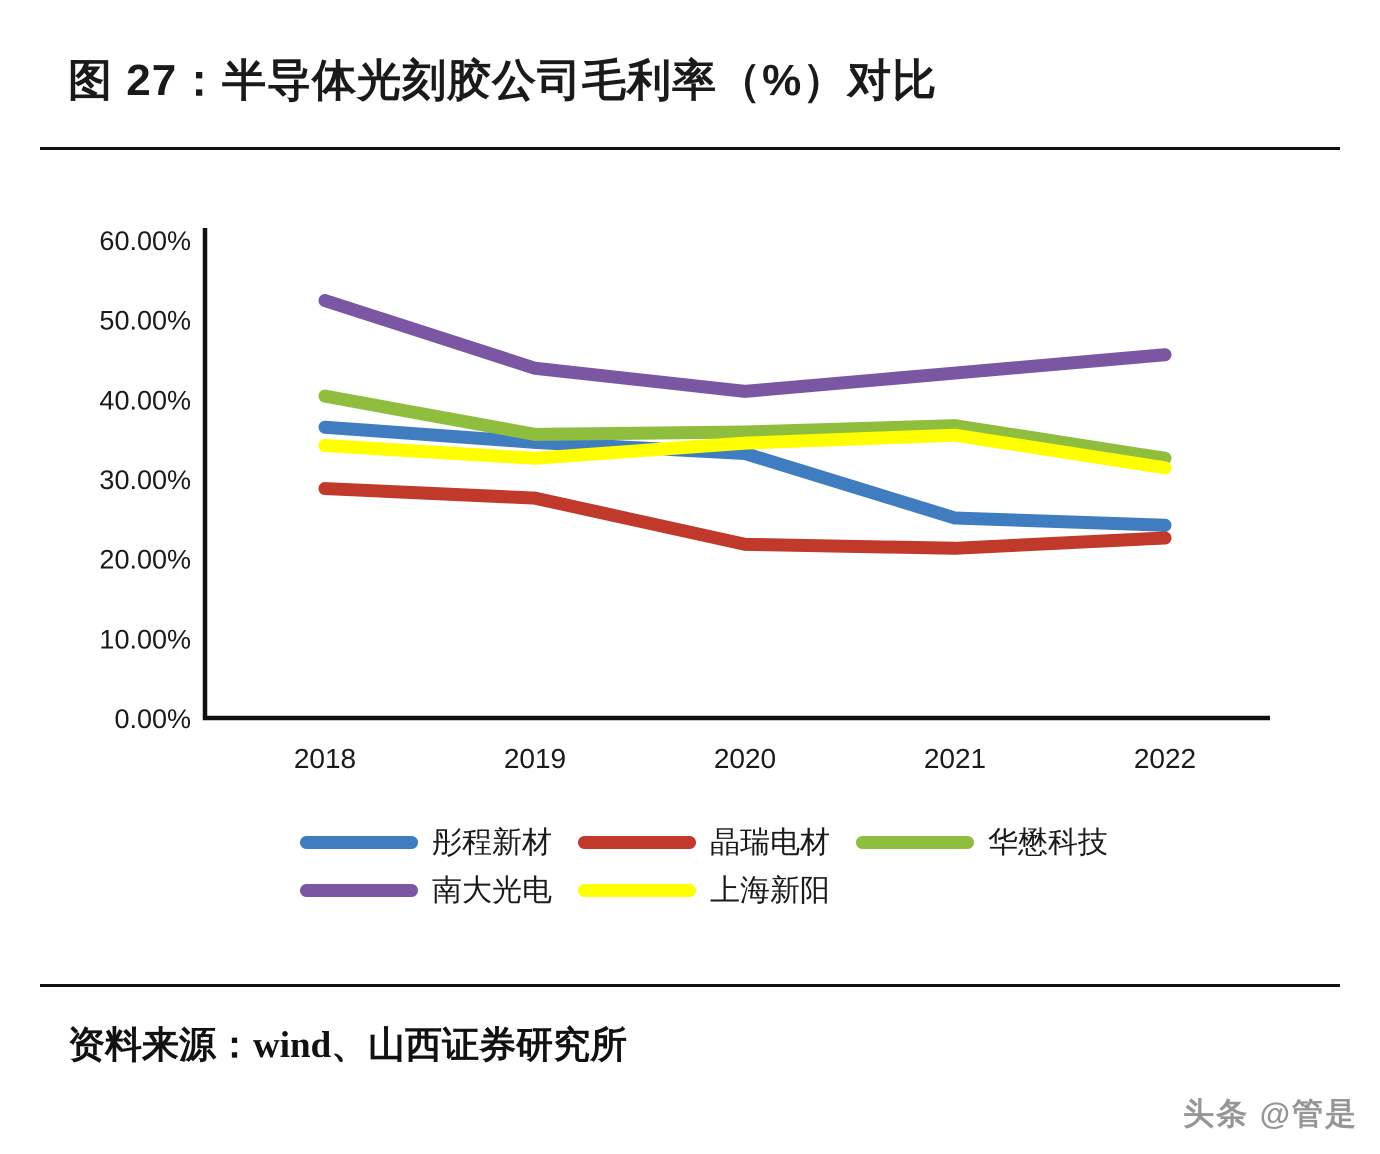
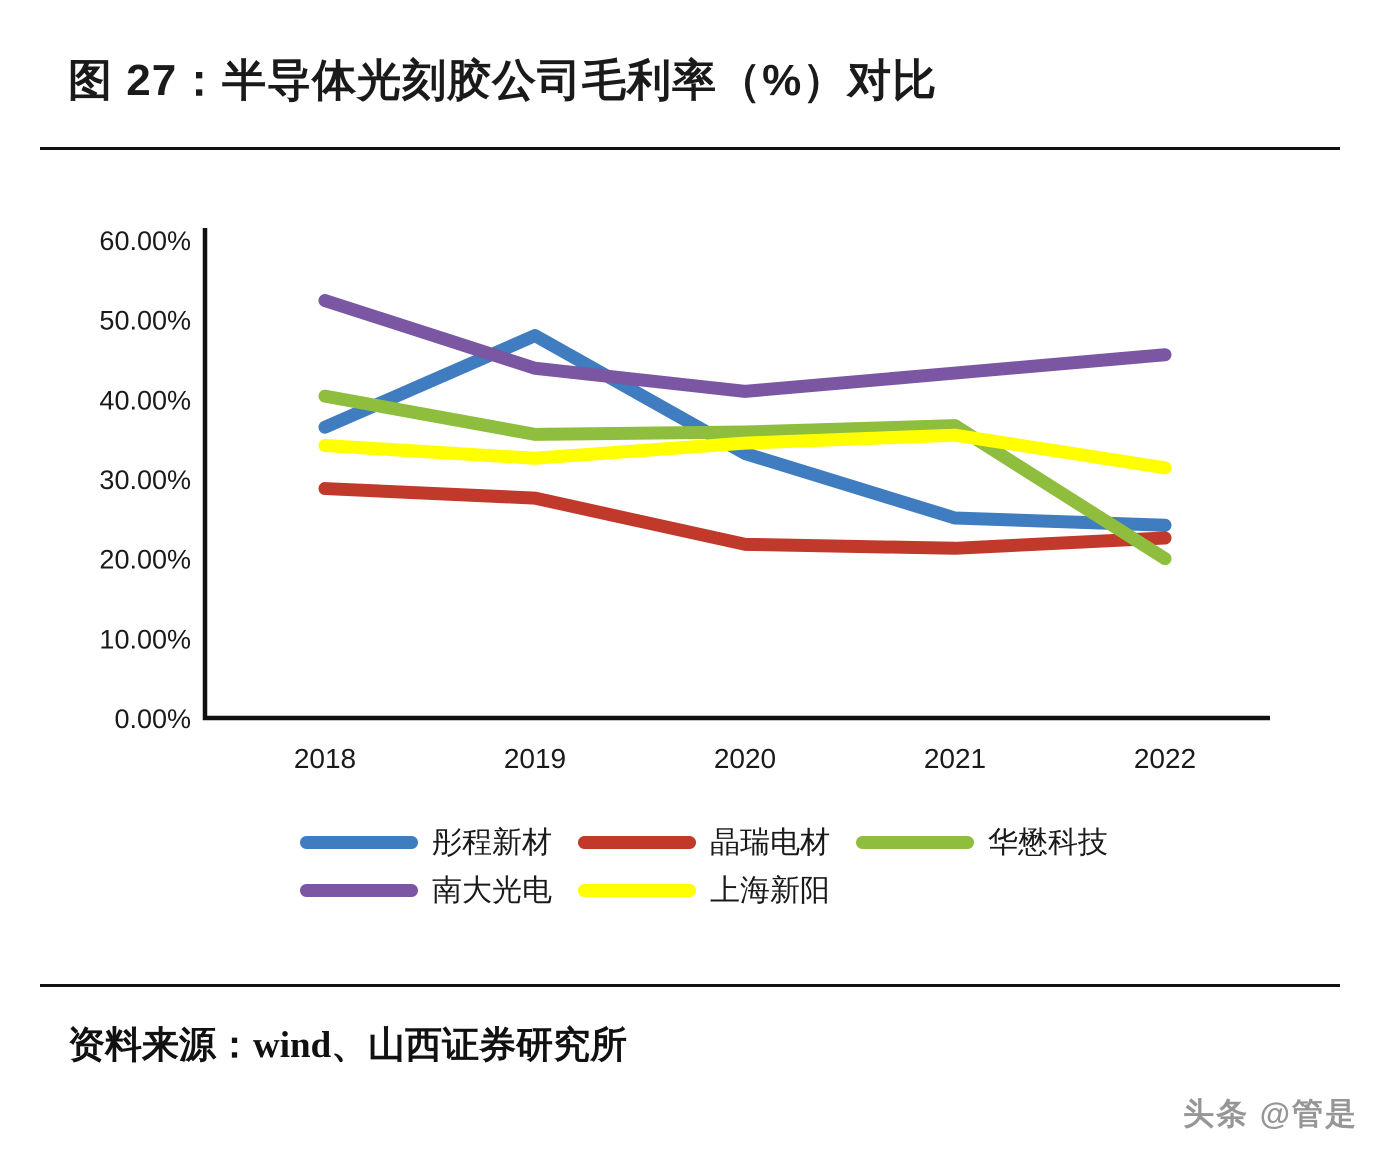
彤程新材/2019: 35% -> 48%
华懋科技/2022: 33% -> 20%
